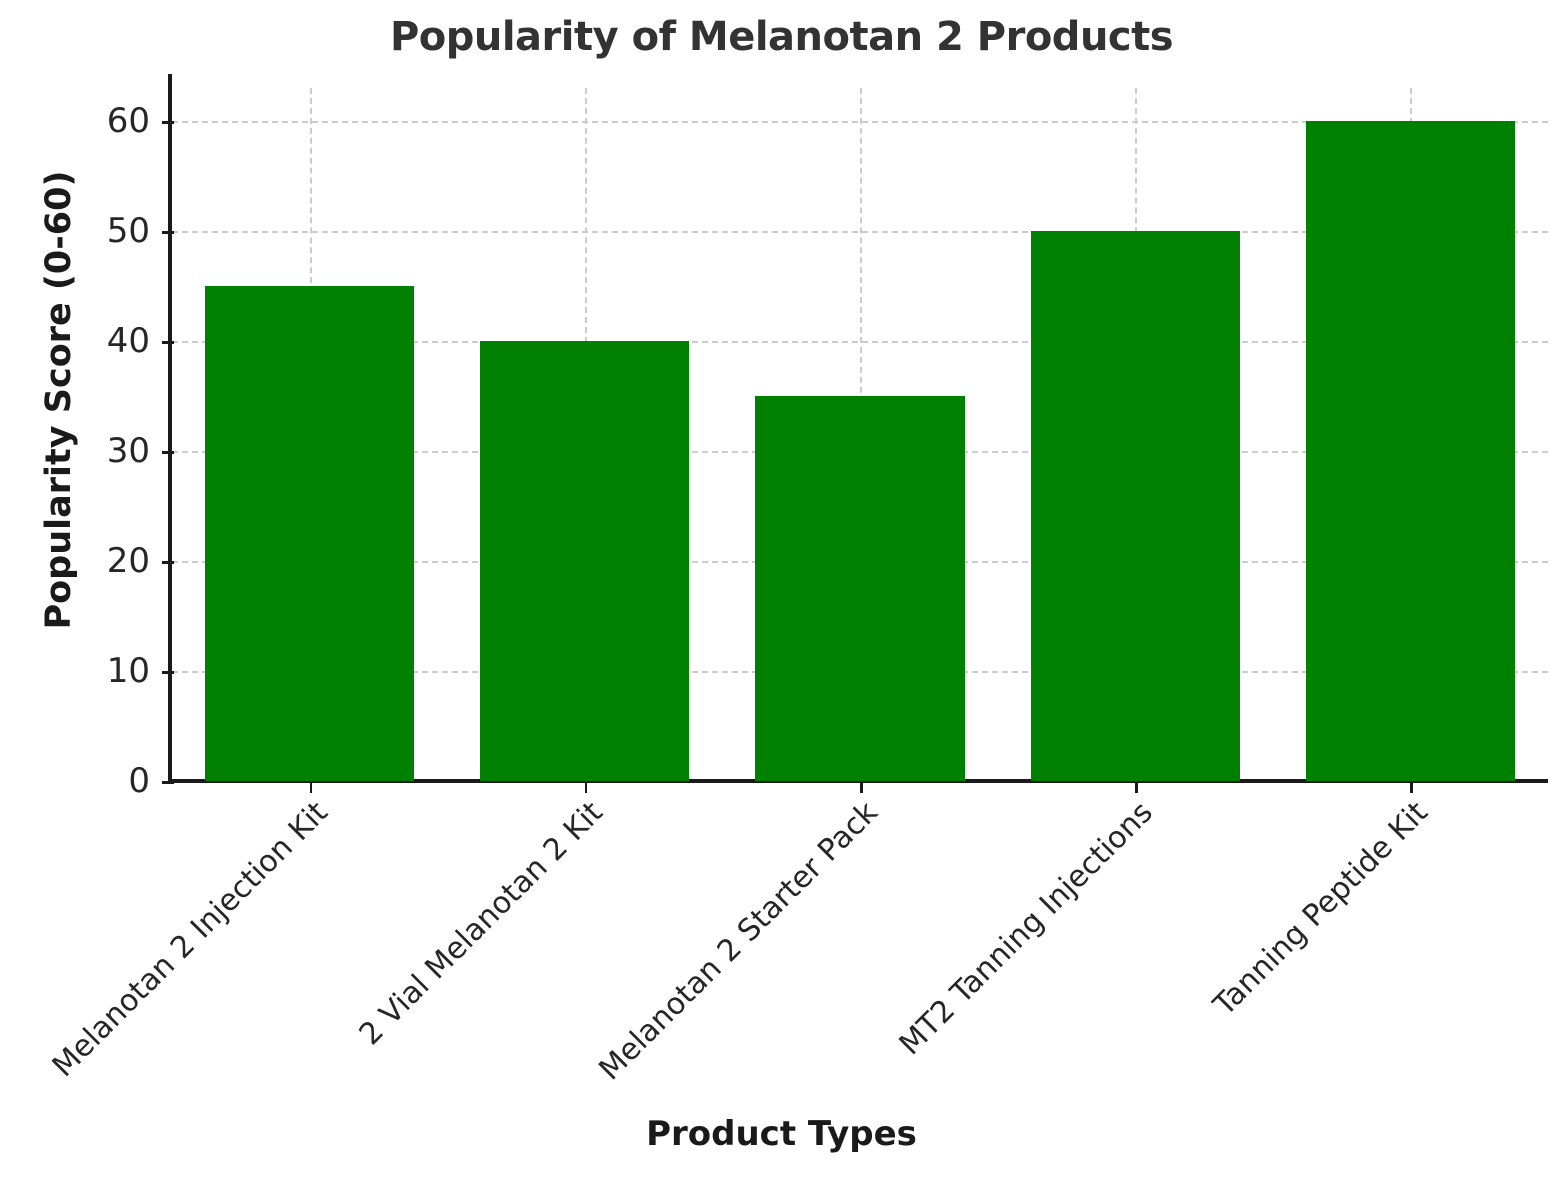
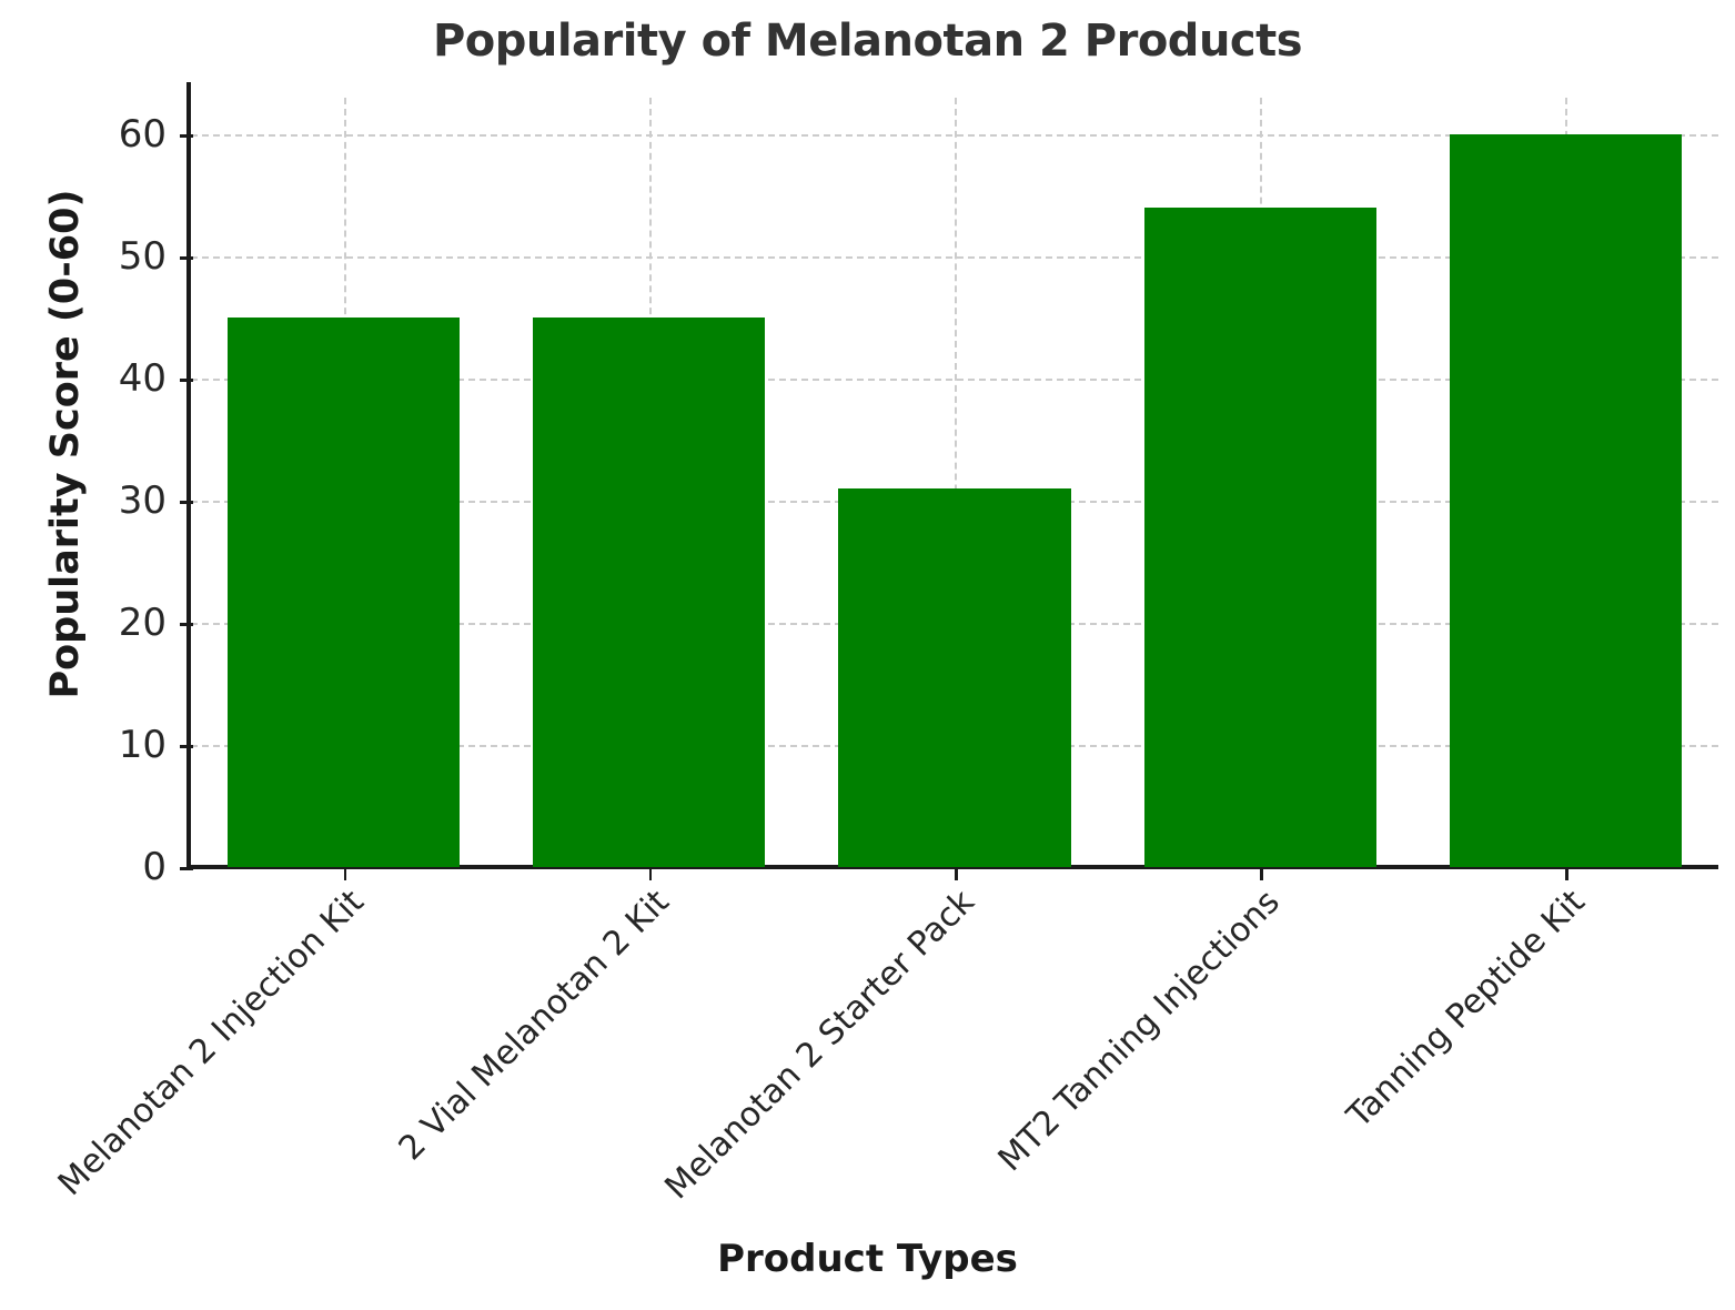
2 Vial Melanotan 2 Kit: 40 -> 45
Melanotan 2 Starter Pack: 35 -> 31
MT2 Tanning Injections: 50 -> 54
